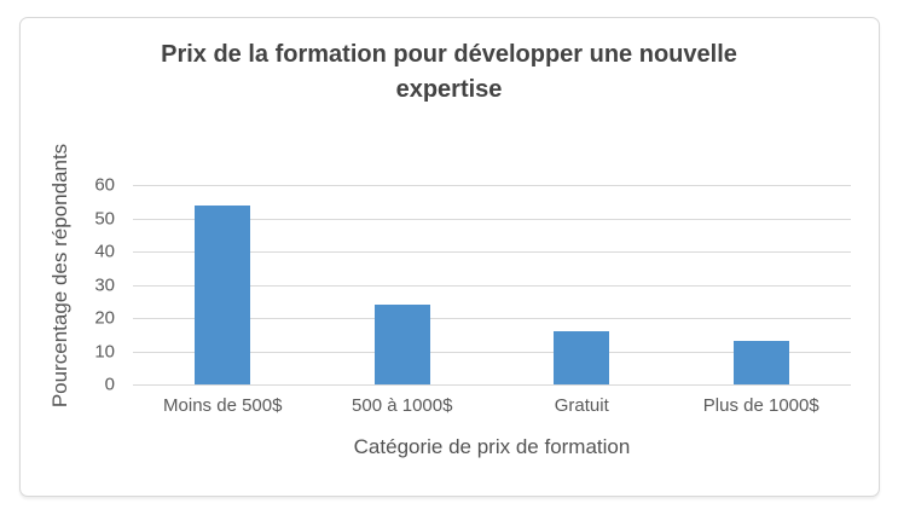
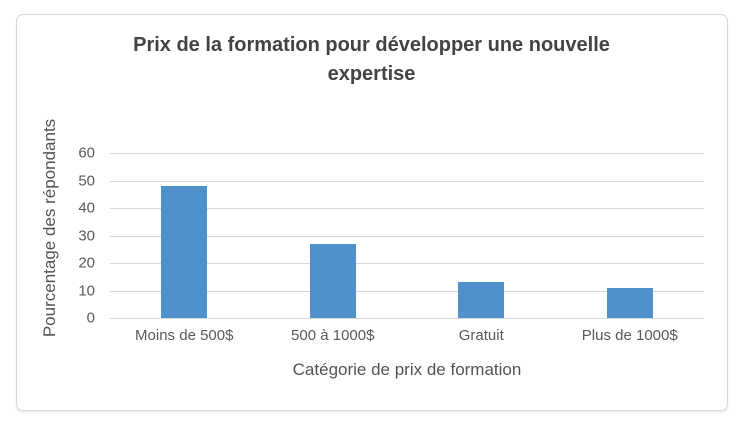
Moins de 500$: 54 -> 48
500 à 1000$: 24 -> 27
Gratuit: 16 -> 13
Plus de 1000$: 13 -> 11
